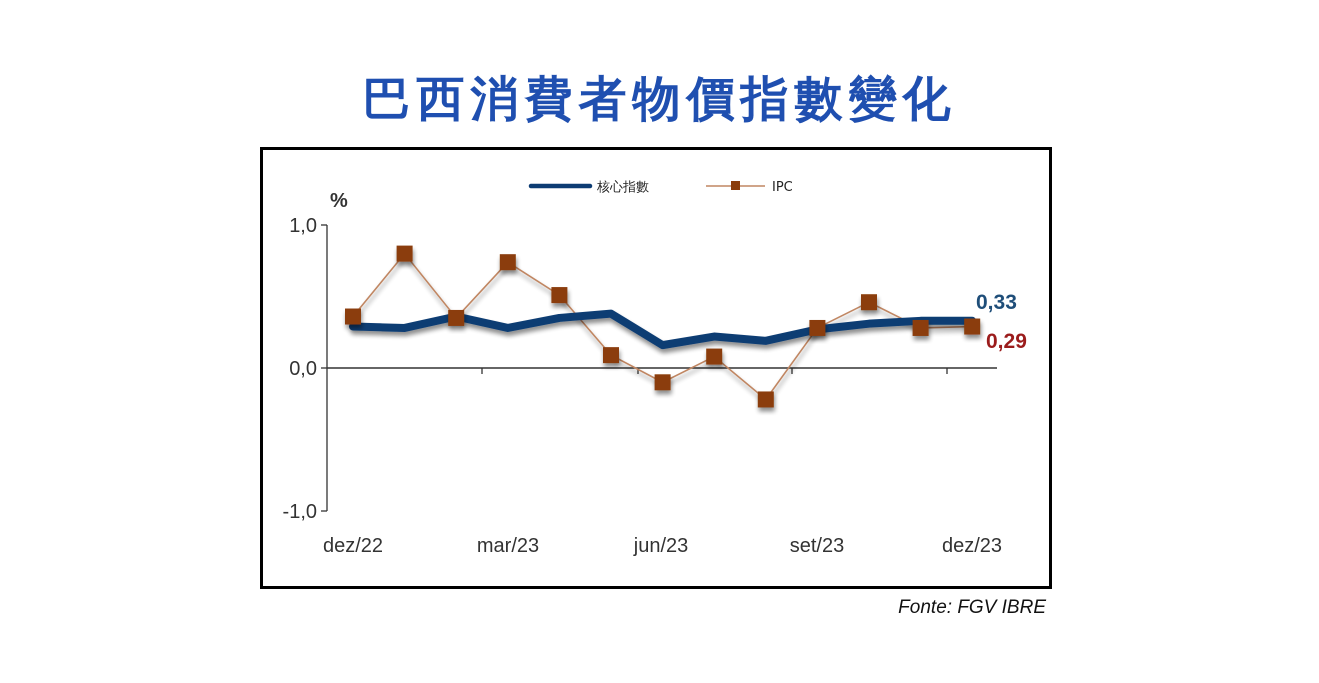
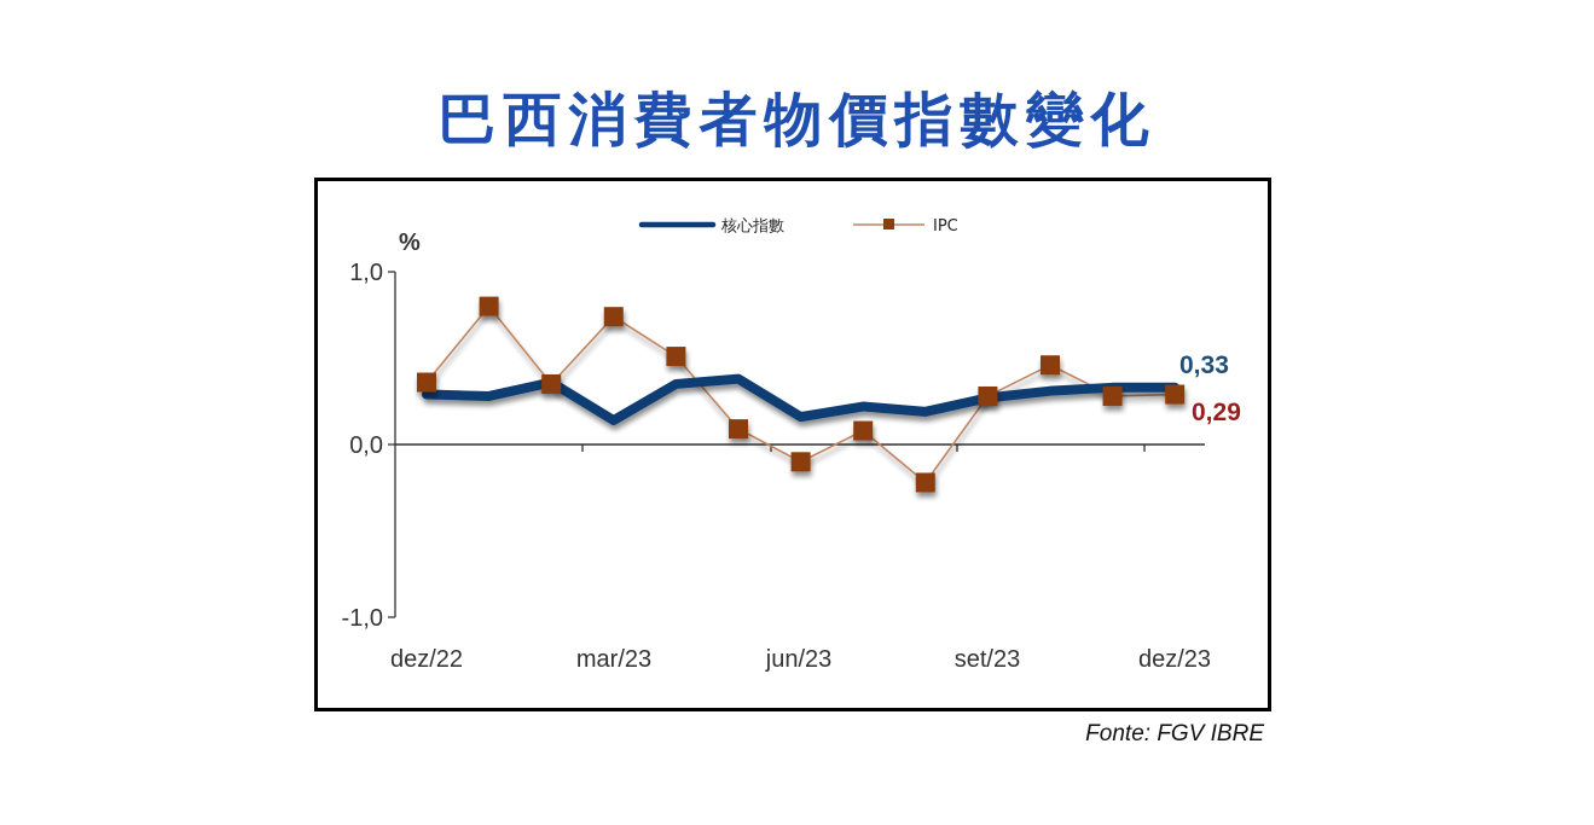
核心指數/mar/23: 0,28 -> 0,14
